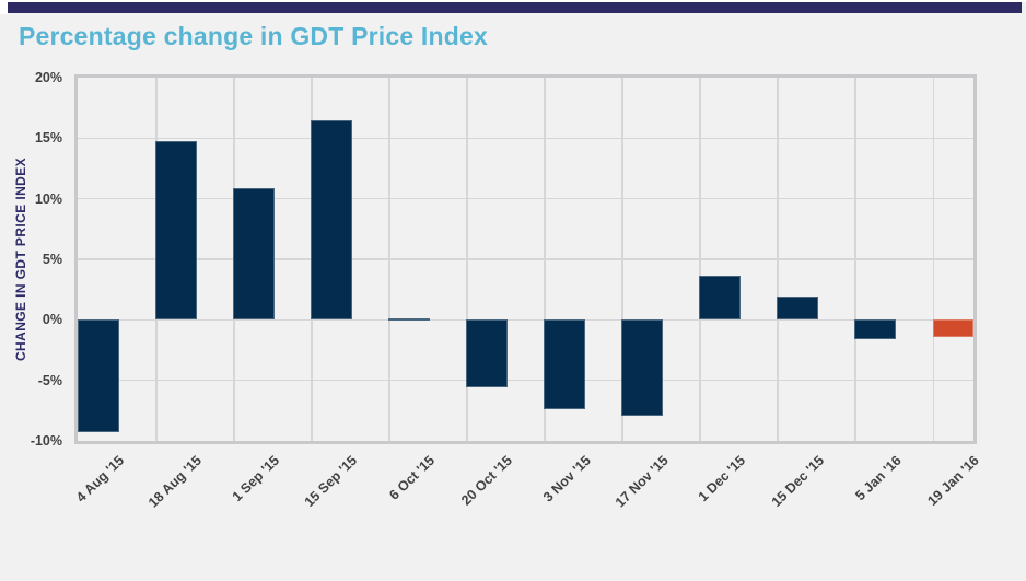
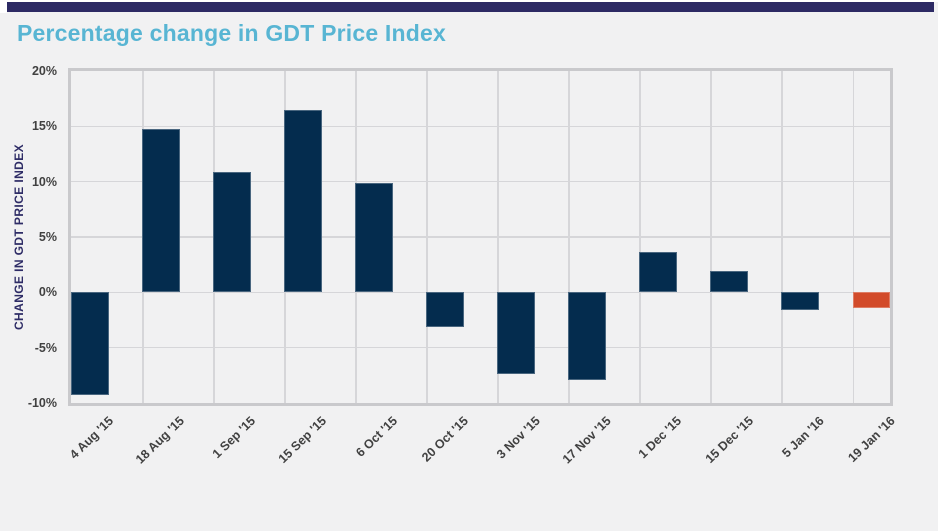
6 Oct '15: 0.1% -> 9.9%
20 Oct '15: -5.6% -> -3.1%
